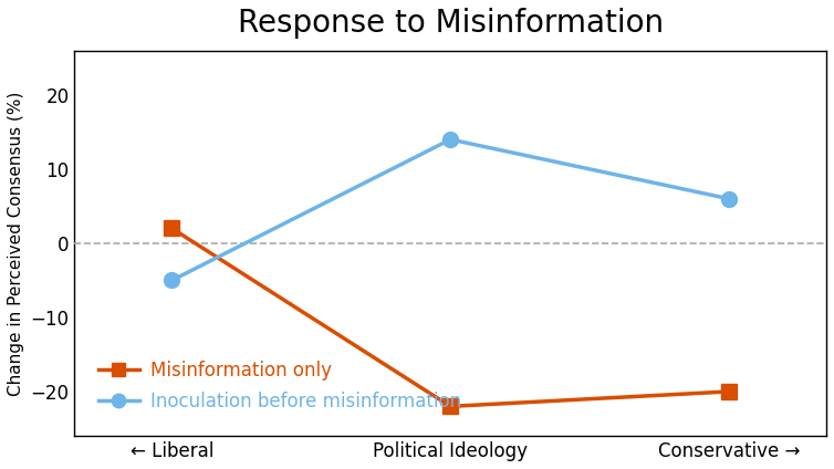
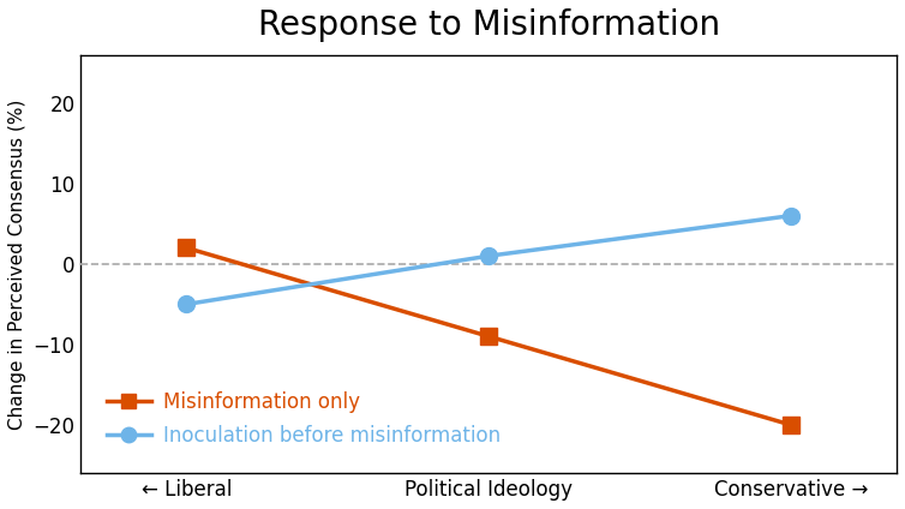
Misinformation only/Political Ideology: -22 -> -9
Inoculation before misinformation/Political Ideology: 14 -> 1
